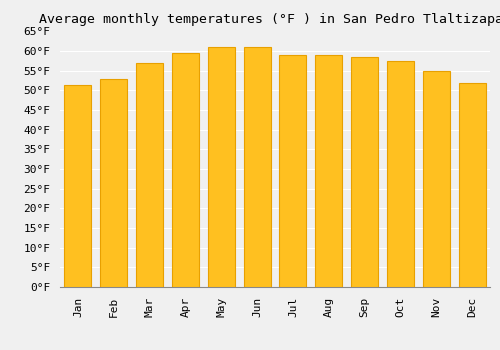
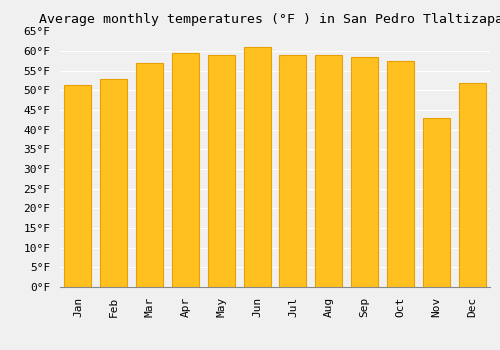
May: 61.0°F -> 59.0°F
Nov: 55.0°F -> 43.0°F
